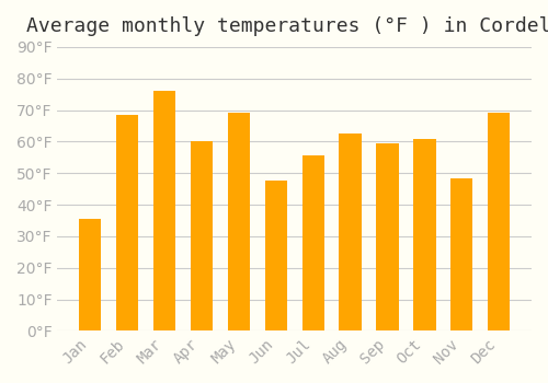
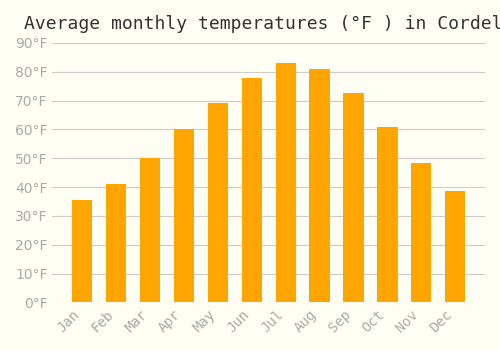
Feb: 68.5°F -> 41.0°F
Mar: 76.0°F -> 50.0°F
Jun: 47.5°F -> 78.0°F
Jul: 55.5°F -> 83.0°F
Aug: 62.5°F -> 81.0°F
Sep: 59.5°F -> 72.5°F
Dec: 69.0°F -> 38.5°F
